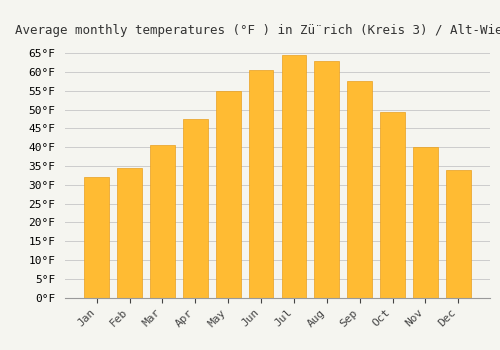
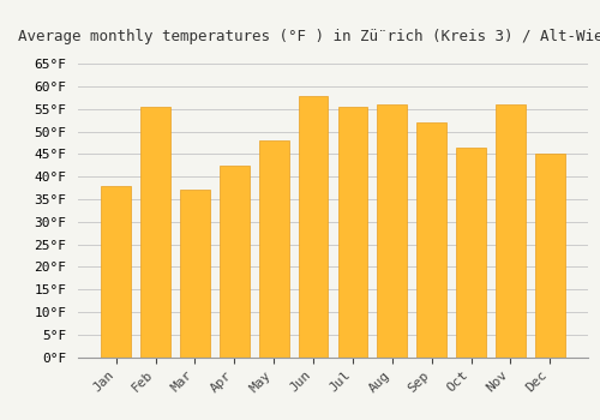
Jan: 32.0°F -> 38.0°F
Feb: 34.5°F -> 55.5°F
Mar: 40.5°F -> 37.0°F
Apr: 47.5°F -> 42.5°F
May: 55.0°F -> 48.0°F
Jun: 60.5°F -> 58.0°F
Jul: 64.5°F -> 55.5°F
Aug: 63.0°F -> 56.0°F
Sep: 57.5°F -> 52.0°F
Oct: 49.5°F -> 46.5°F
Nov: 40.0°F -> 56.0°F
Dec: 34.0°F -> 45.0°F
